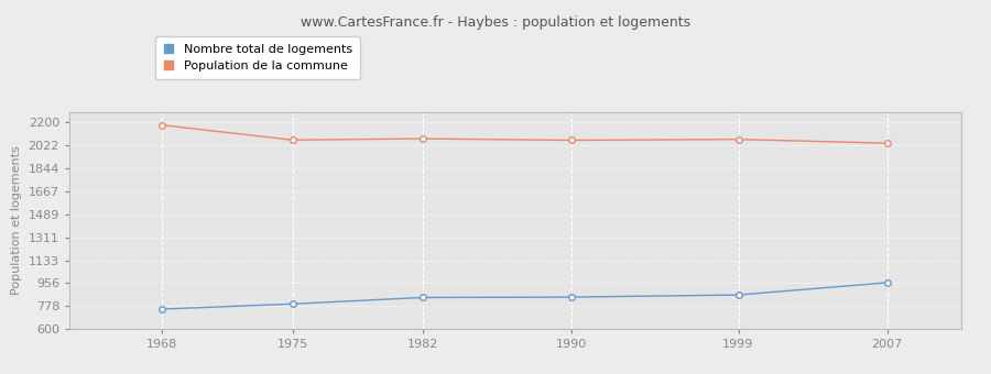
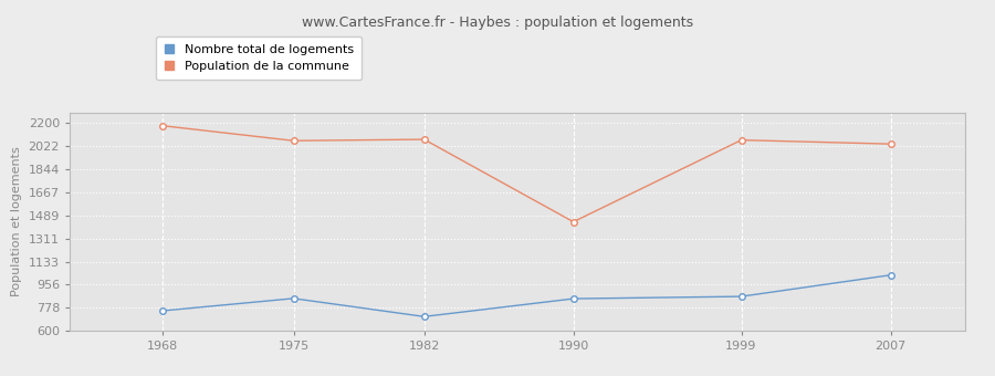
Nombre total de logements/1975: 800 -> 850
Nombre total de logements/1982: 840 -> 710
Population de la commune/1990: 2060 -> 1440
Nombre total de logements/2007: 960 -> 1030
